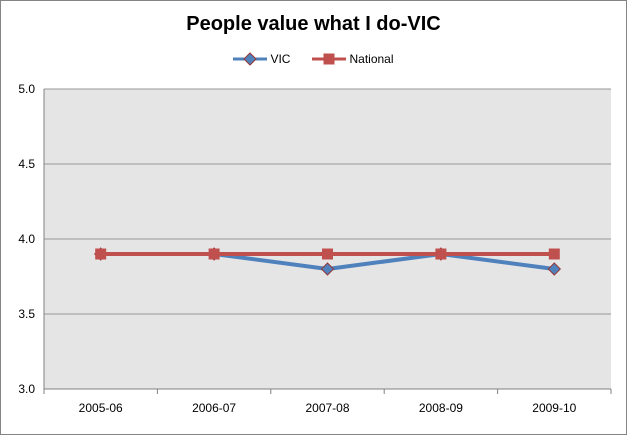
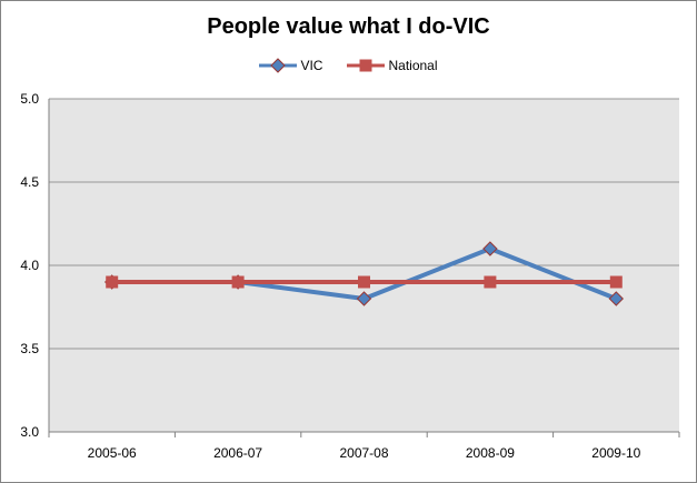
VIC/2008-09: 3.9 -> 4.1
